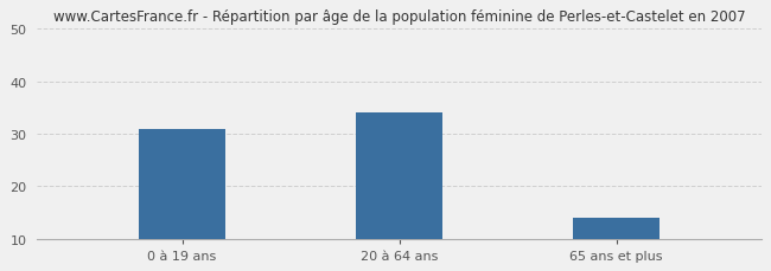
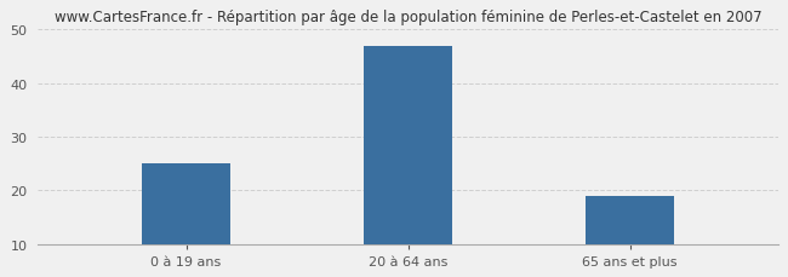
0 à 19 ans: 31 -> 25
20 à 64 ans: 34 -> 47
65 ans et plus: 14 -> 19
